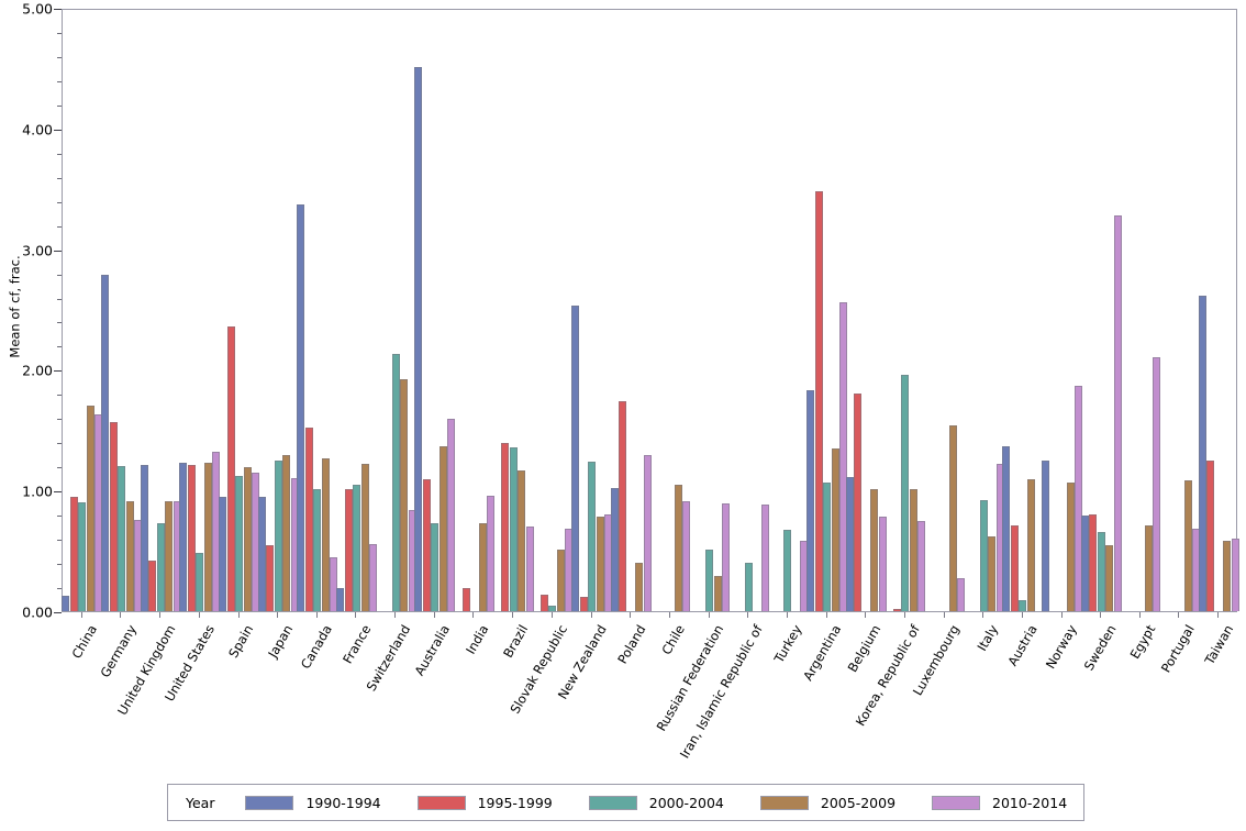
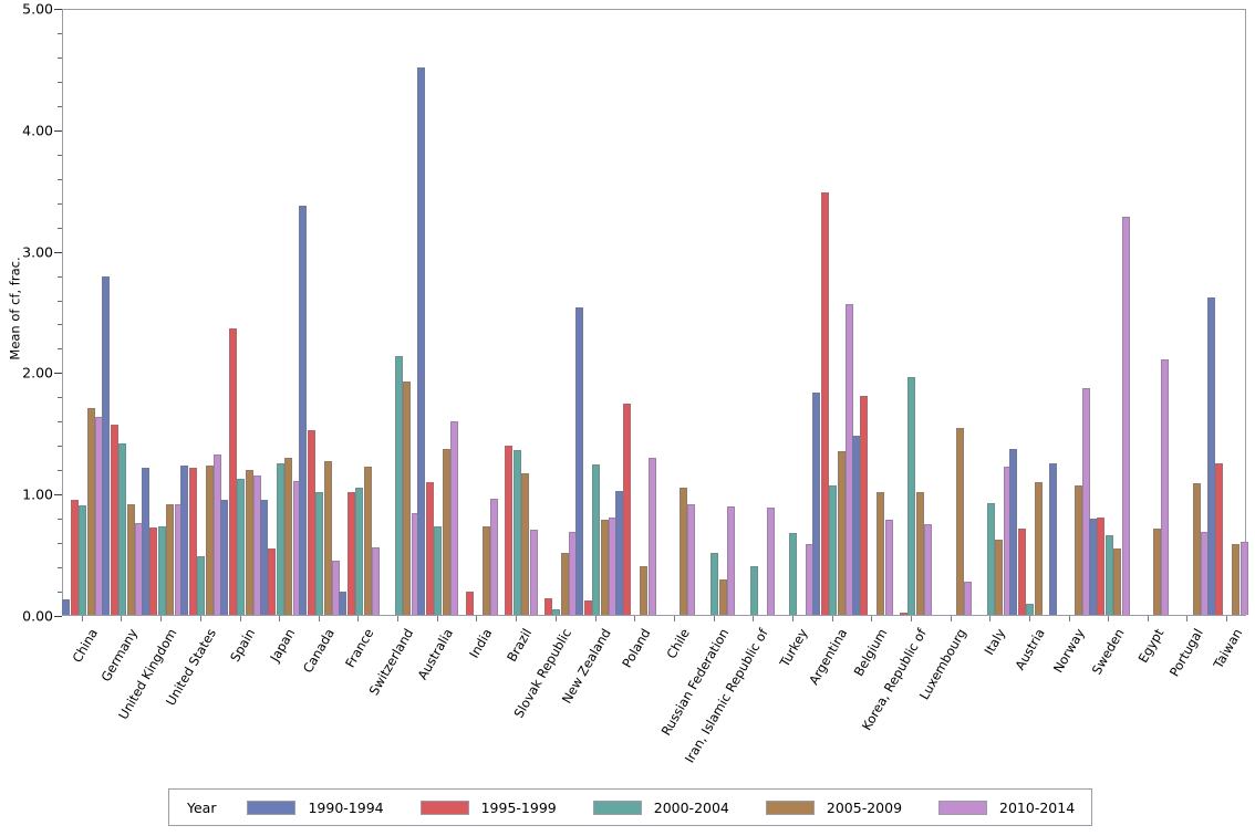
2000-2004/Germany: 1.20 -> 1.41
1995-1999/United Kingdom: 0.42 -> 0.72
1990-1994/Belgium: 1.11 -> 1.48
